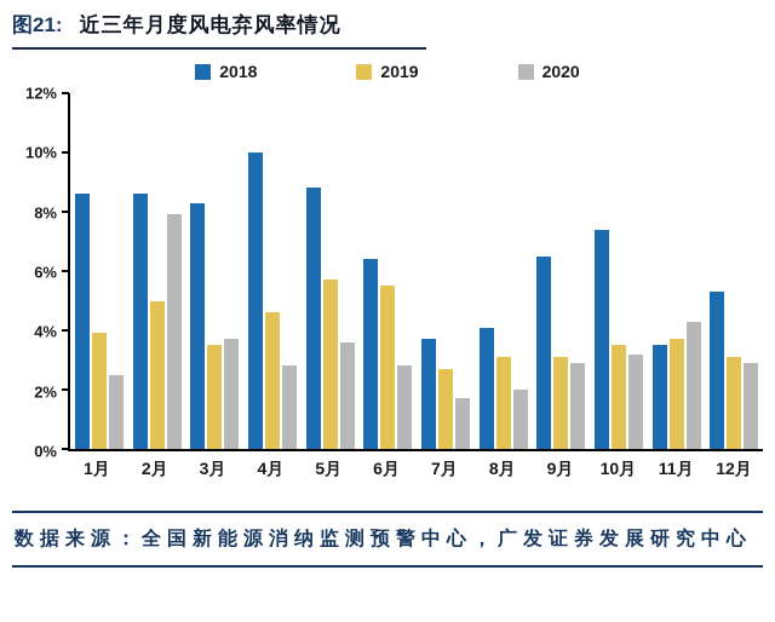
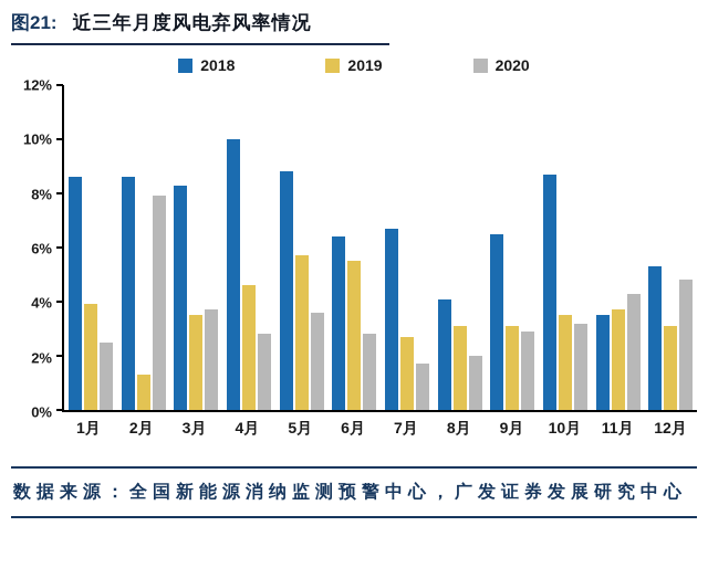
2019/2月: 5.0% -> 1.3%
2018/7月: 3.7% -> 6.7%
2018/10月: 7.4% -> 8.7%
2020/12月: 2.9% -> 4.8%
